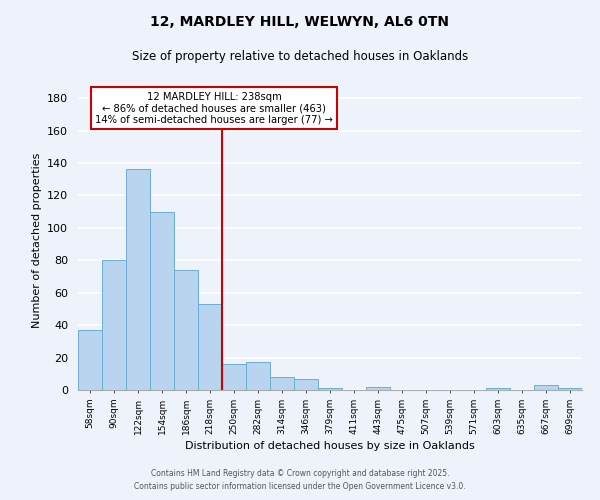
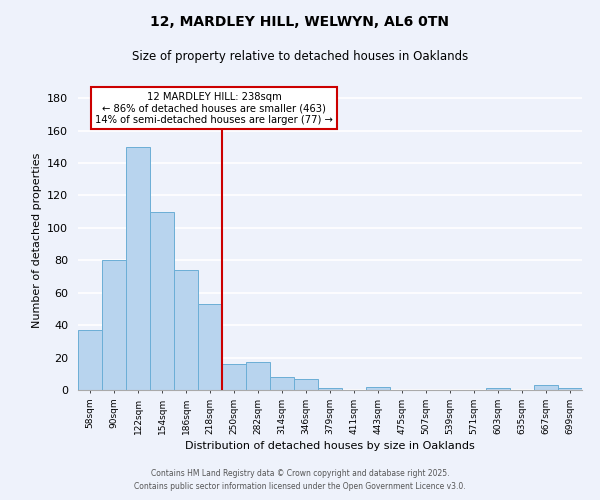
122sqm: 136 -> 150
